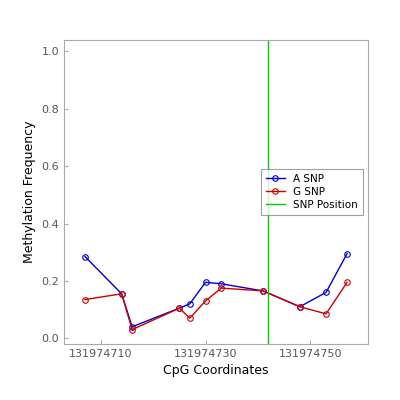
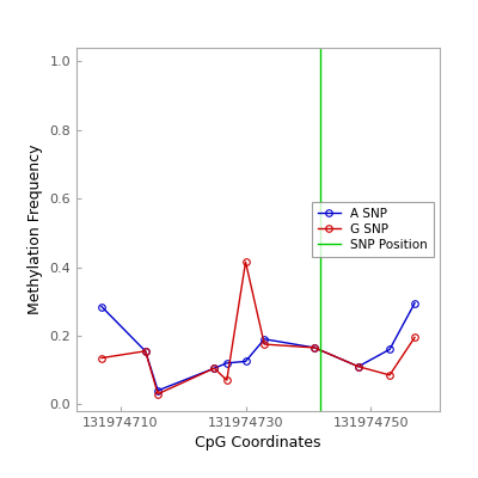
A SNP/131974730: 0.195 -> 0.125
G SNP/131974730: 0.130 -> 0.415
